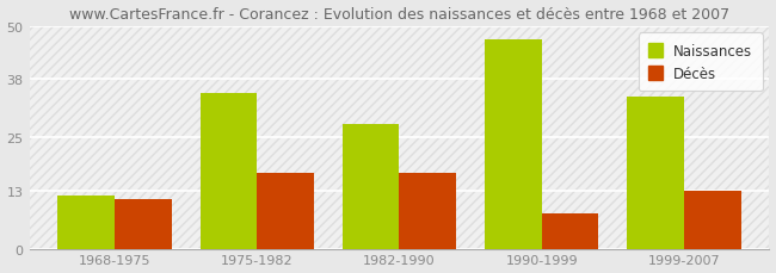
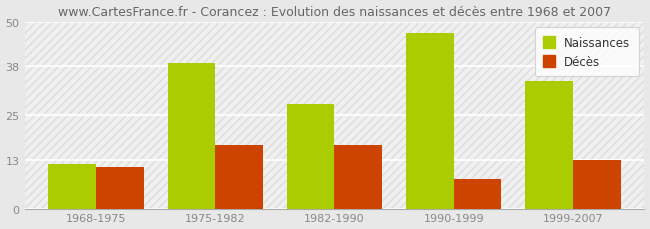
Naissances/1975-1982: 35 -> 39
